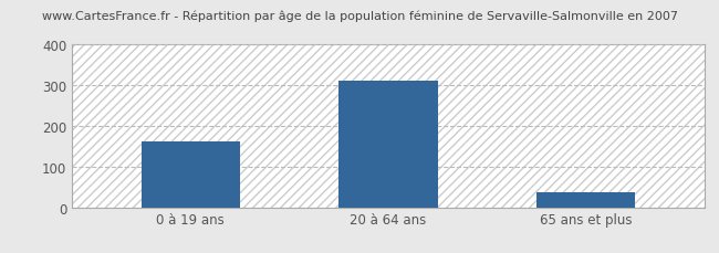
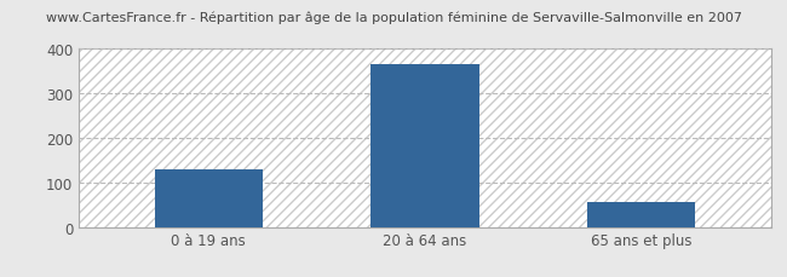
0 à 19 ans: 163 -> 130
20 à 64 ans: 311 -> 365
65 ans et plus: 38 -> 55
